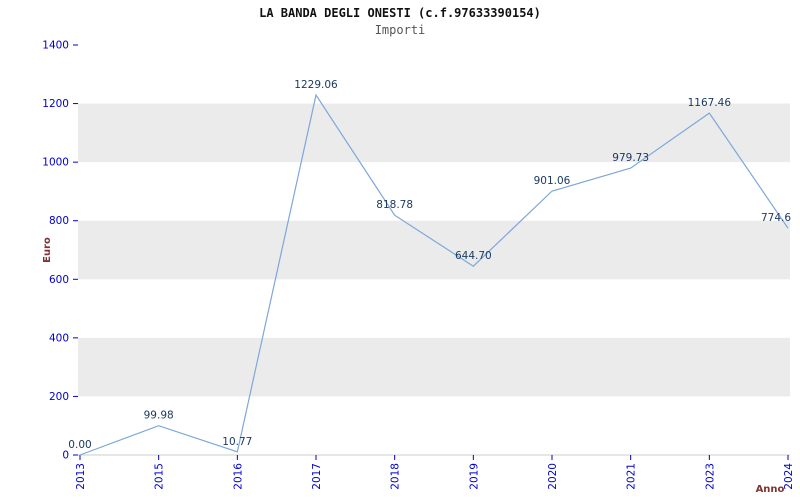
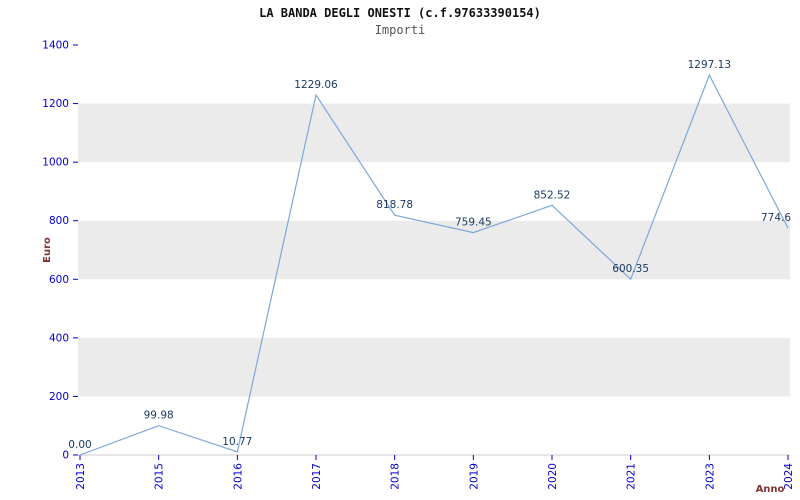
2019: 644.70 -> 759.45
2020: 901.06 -> 852.52
2021: 979.73 -> 600.35
2023: 1167.46 -> 1297.13
